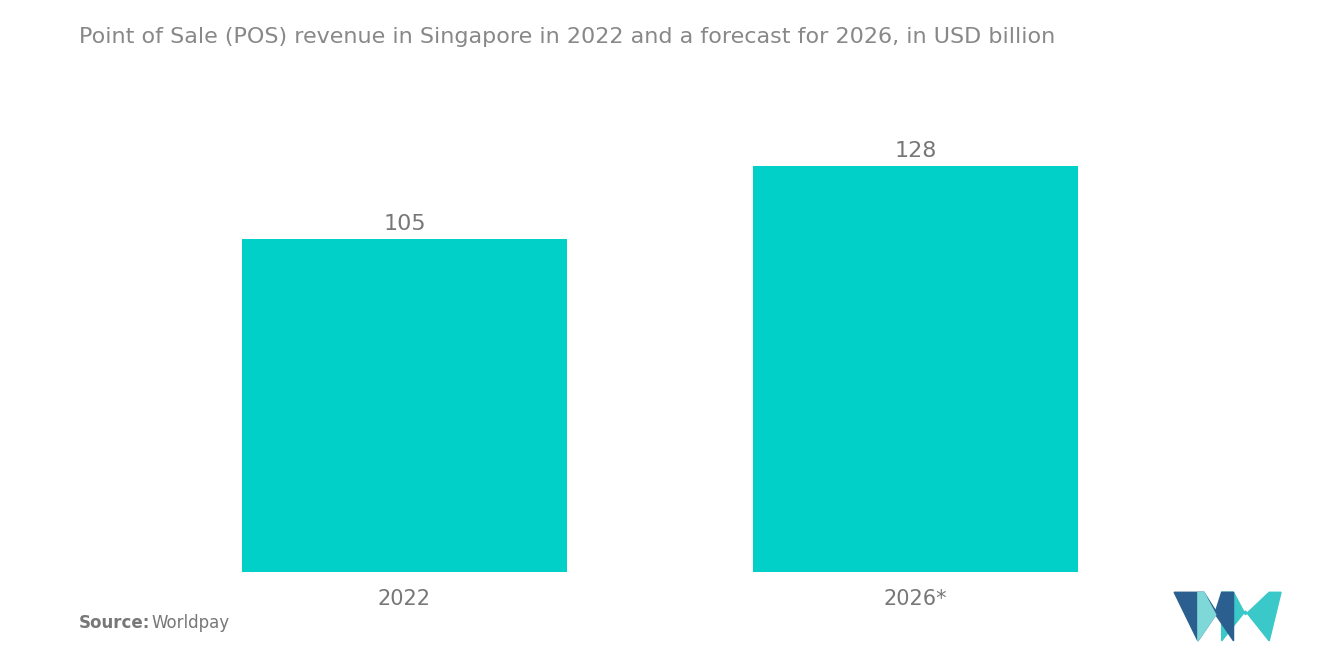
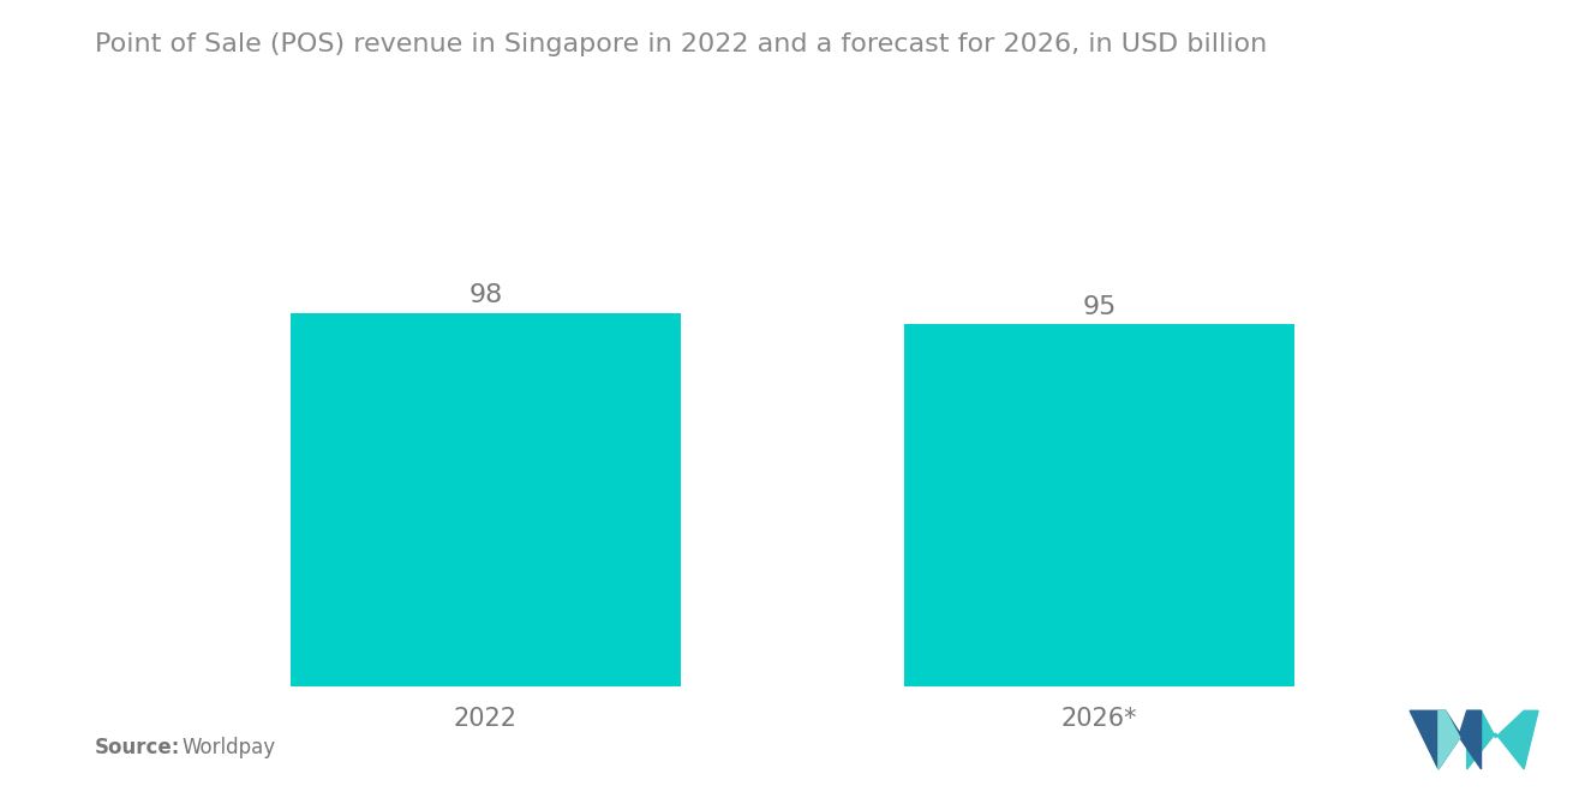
2022: 105 -> 98
2026*: 128 -> 95
